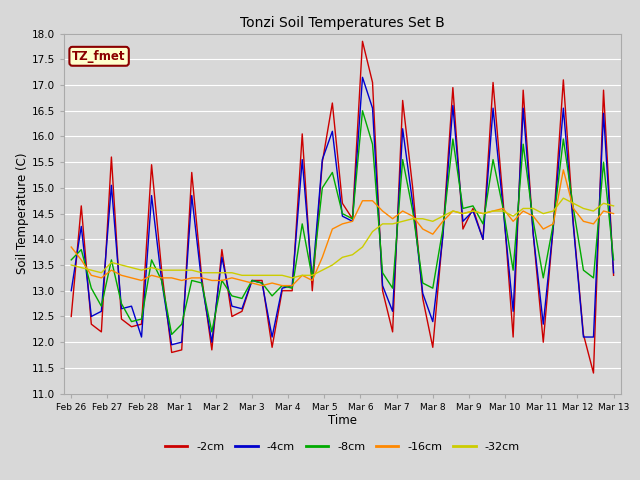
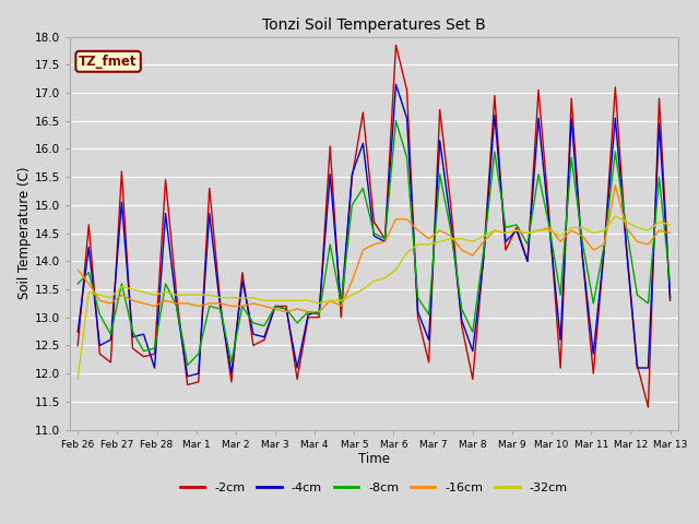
-4cm/Feb 26: 13.00 -> 12.74
-32cm/Feb 26: 13.50 -> 11.90
-8cm/Mar 8: 13.05 -> 12.74
